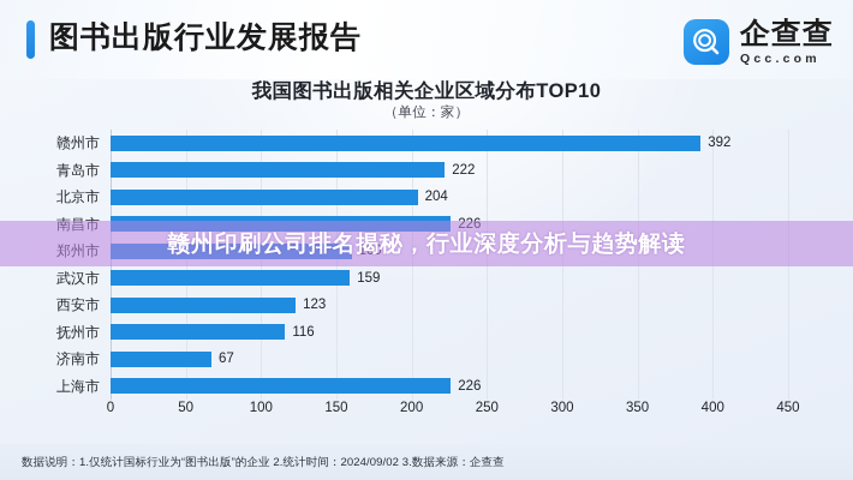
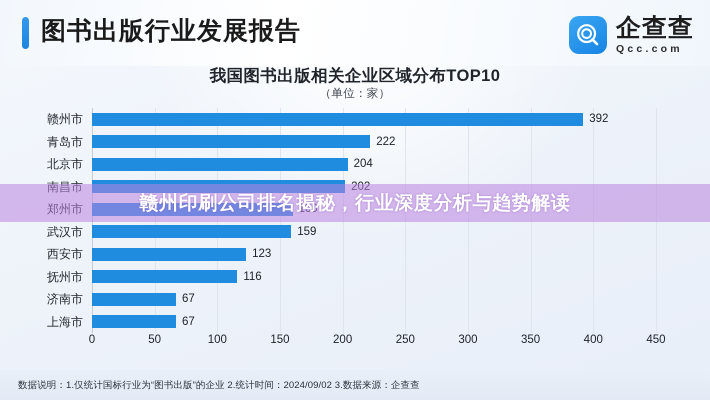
南昌市: 226 -> 202
上海市: 226 -> 67
